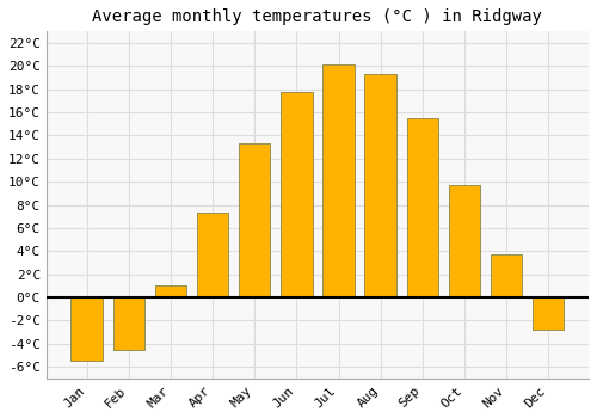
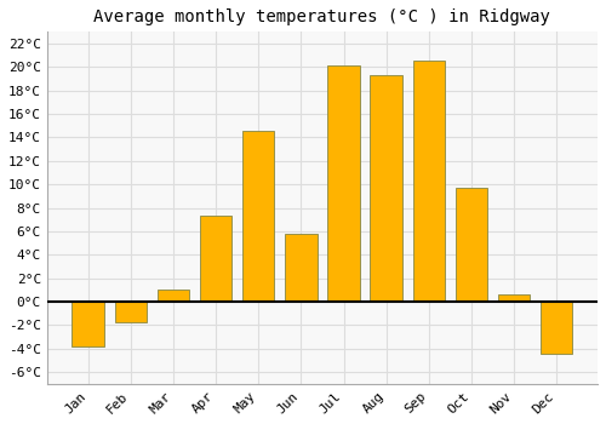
Jan: -5.5°C -> -3.8°C
Feb: -4.5°C -> -1.8°C
May: 13.3°C -> 14.6°C
Jun: 17.8°C -> 5.8°C
Sep: 15.5°C -> 20.6°C
Nov: 3.7°C -> 0.6°C
Dec: -2.8°C -> -4.4°C
